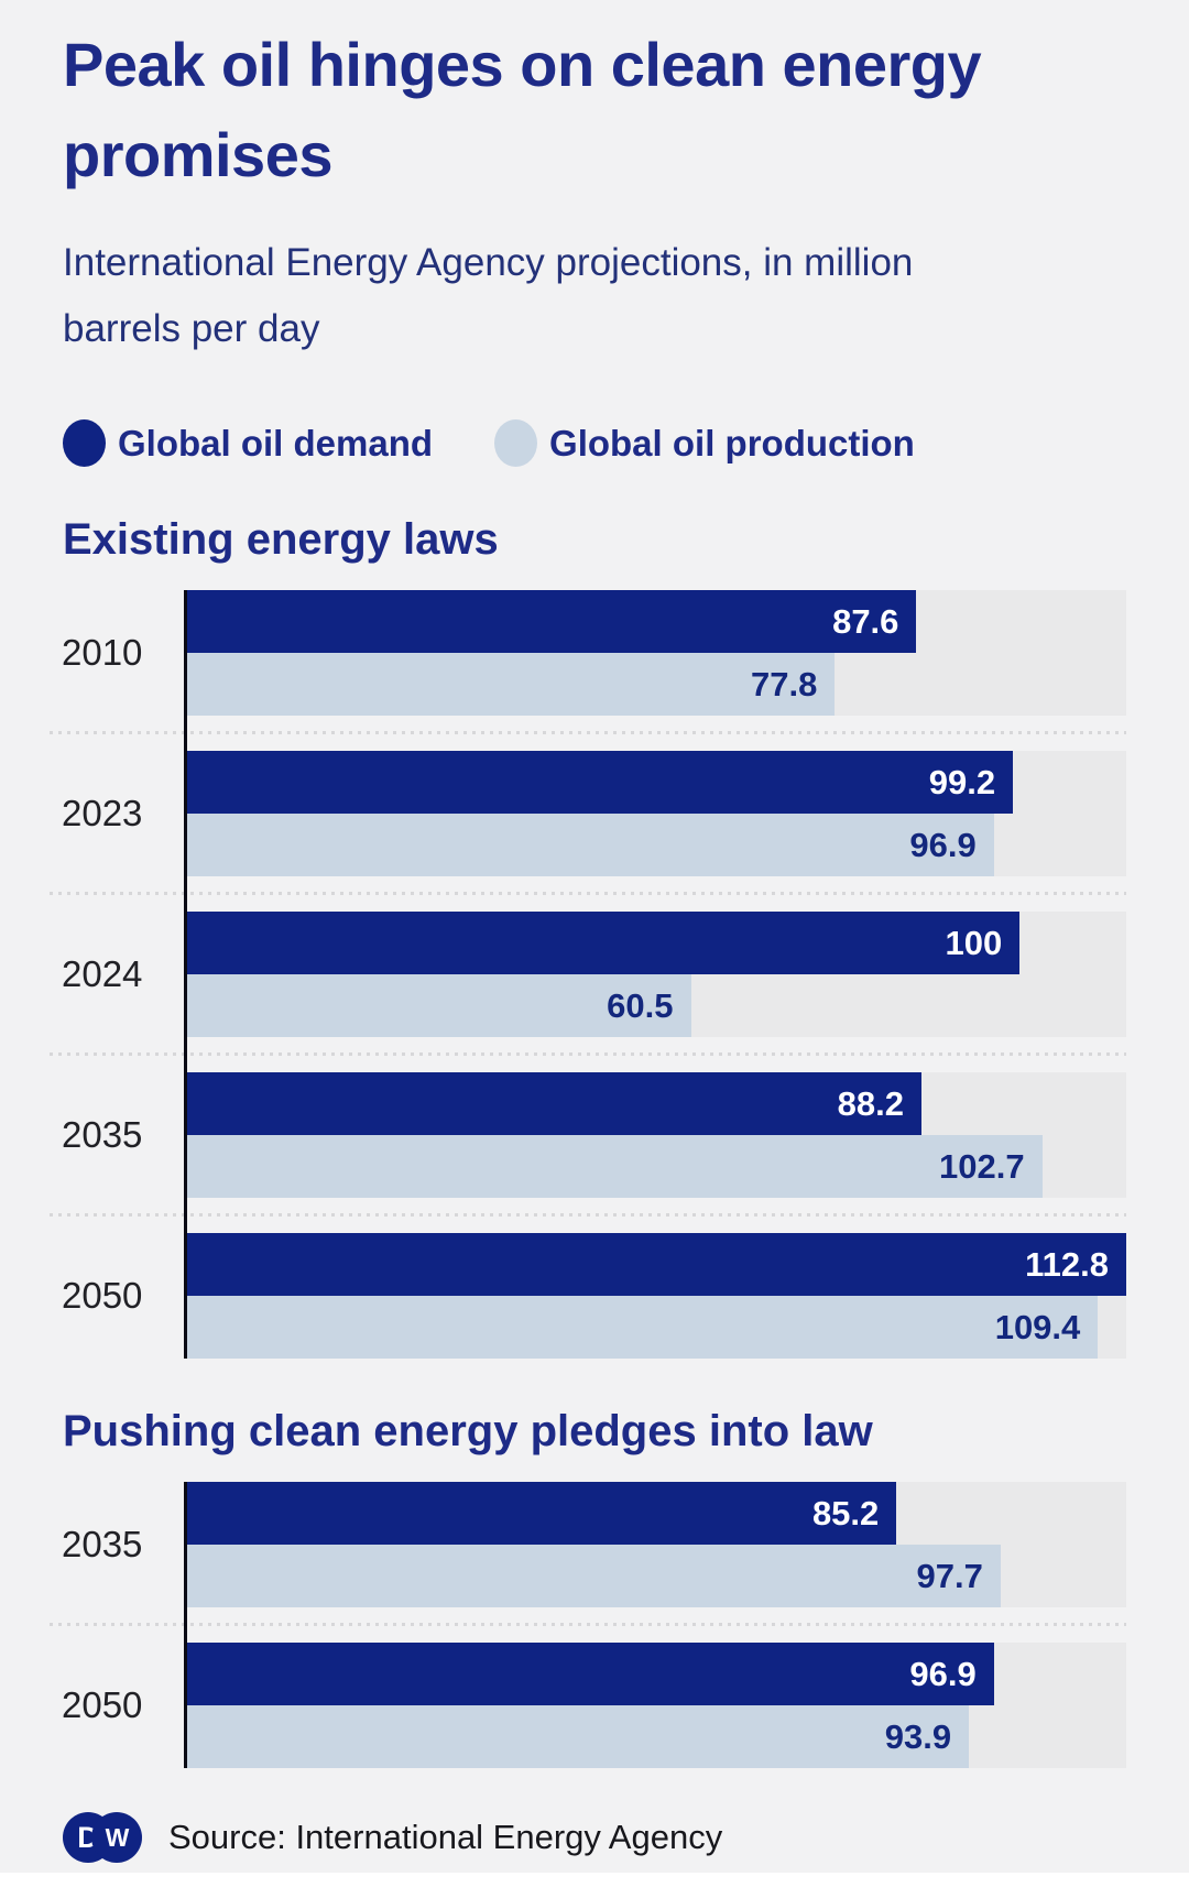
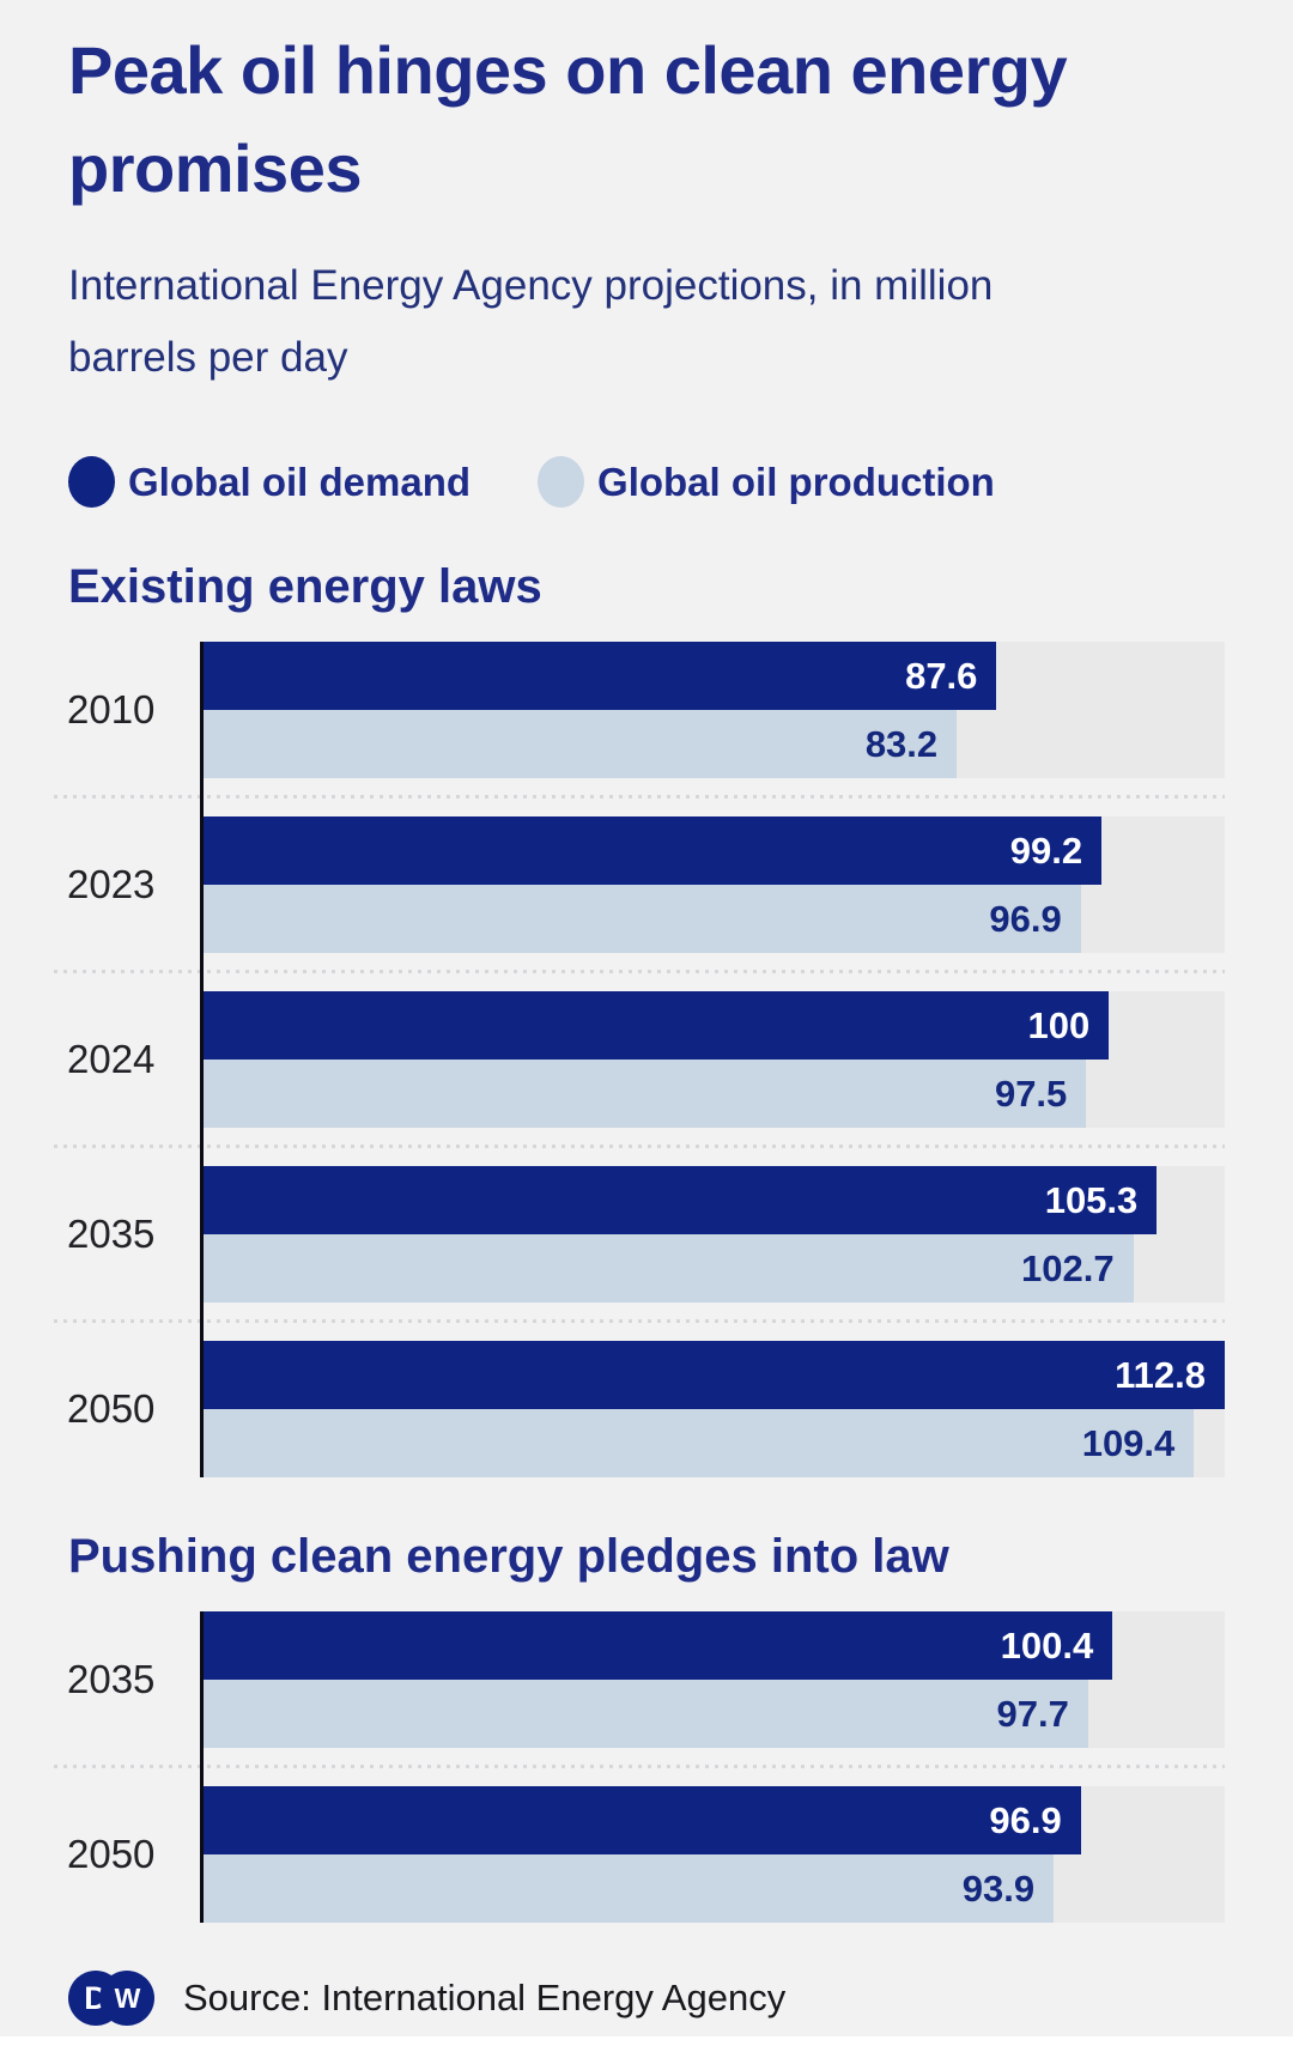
Existing energy laws/Global oil production/2010: 77.8 -> 83.2
Existing energy laws/Global oil production/2024: 60.5 -> 97.5
Existing energy laws/Global oil demand/2035: 88.2 -> 105.3
Pushing clean energy pledges into law/Global oil demand/2035: 85.2 -> 100.4
